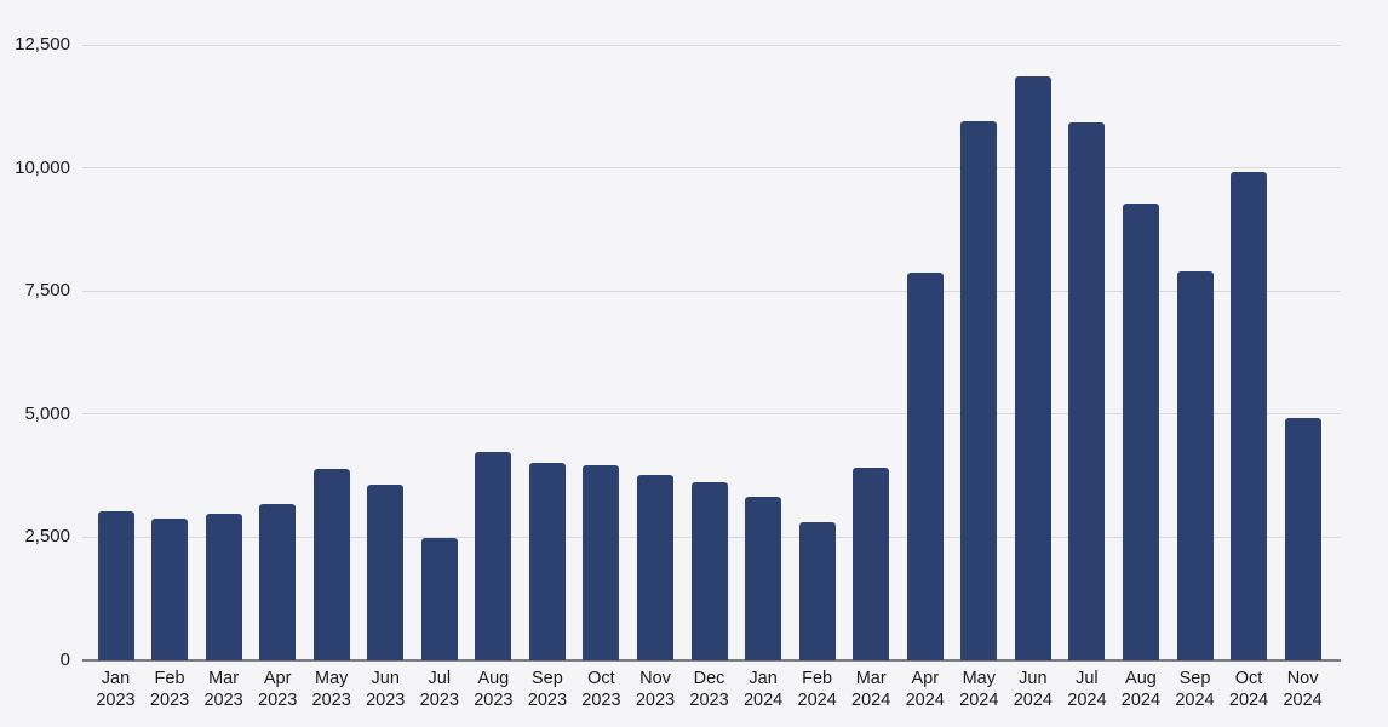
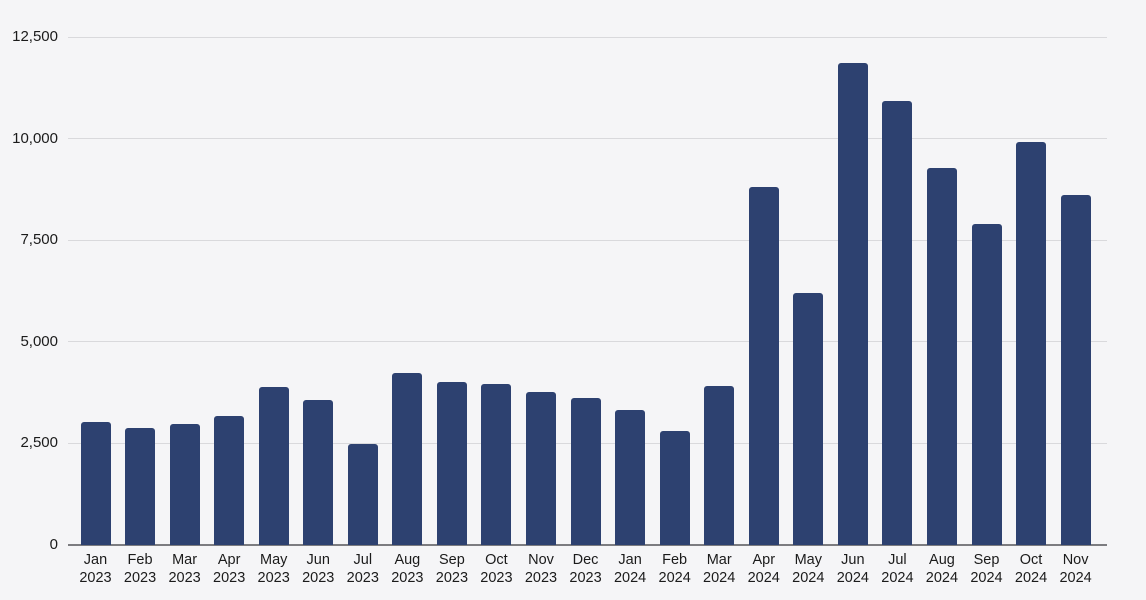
Apr 2024: 7900 -> 8800
May 2024: 11000 -> 6200
Nov 2024: 4900 -> 8600
